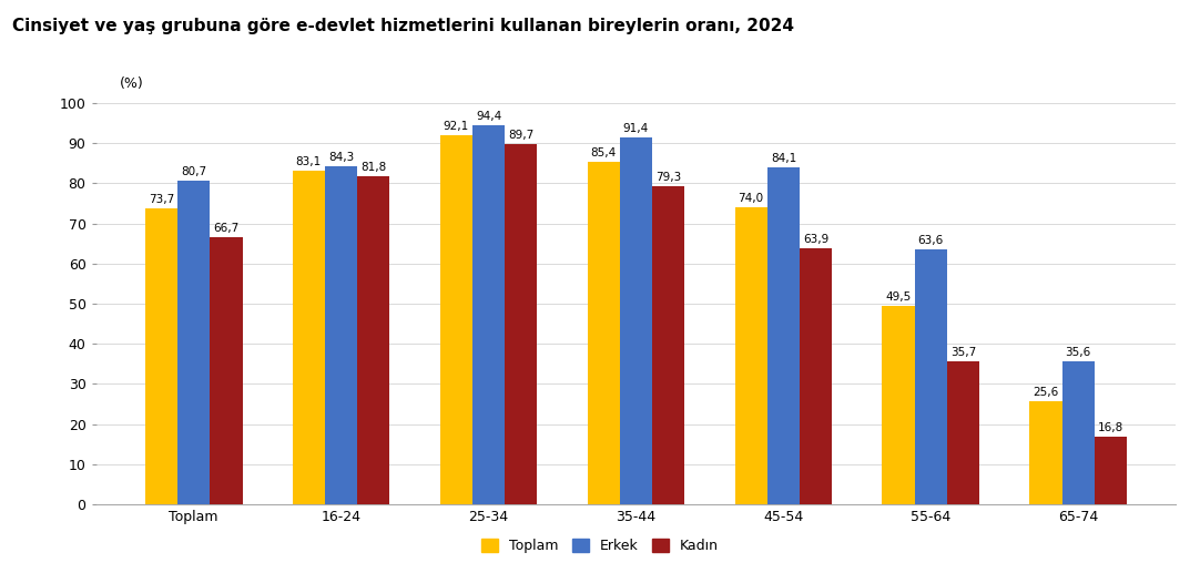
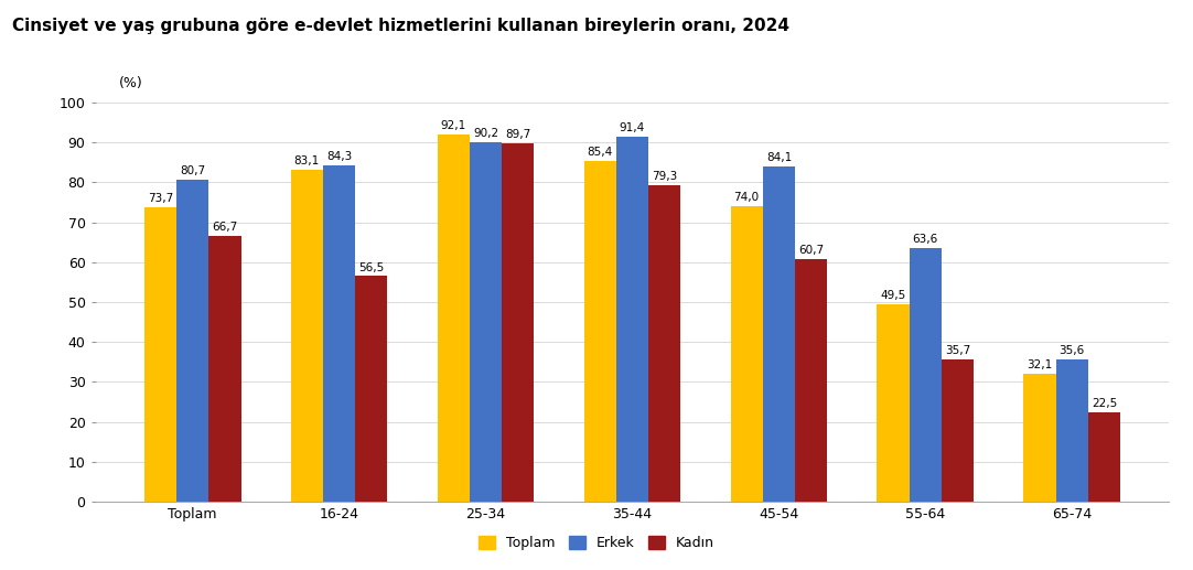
Kadın/16-24: 81,8 -> 56,5
Erkek/25-34: 94,4 -> 90,2
Kadın/45-54: 63,9 -> 60,7
Toplam/65-74: 25,6 -> 32,1
Kadın/65-74: 16,8 -> 22,5
